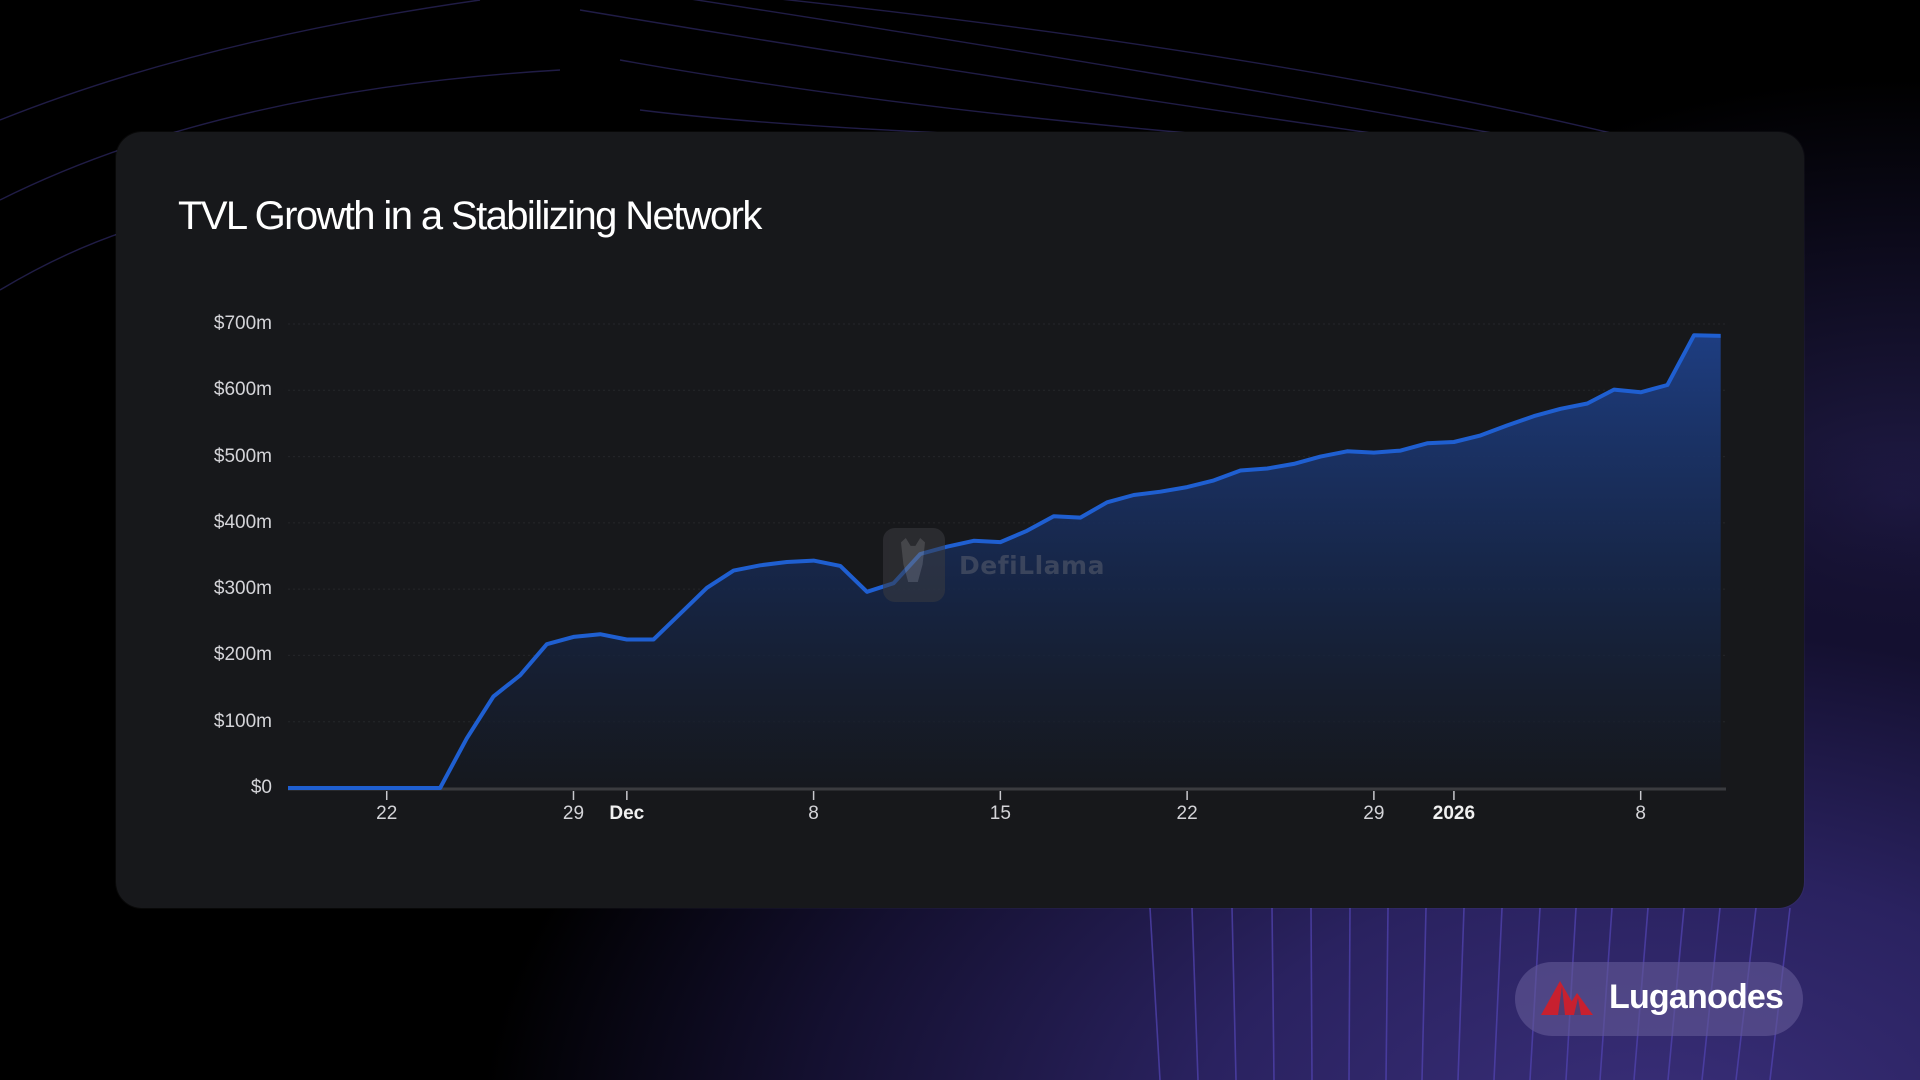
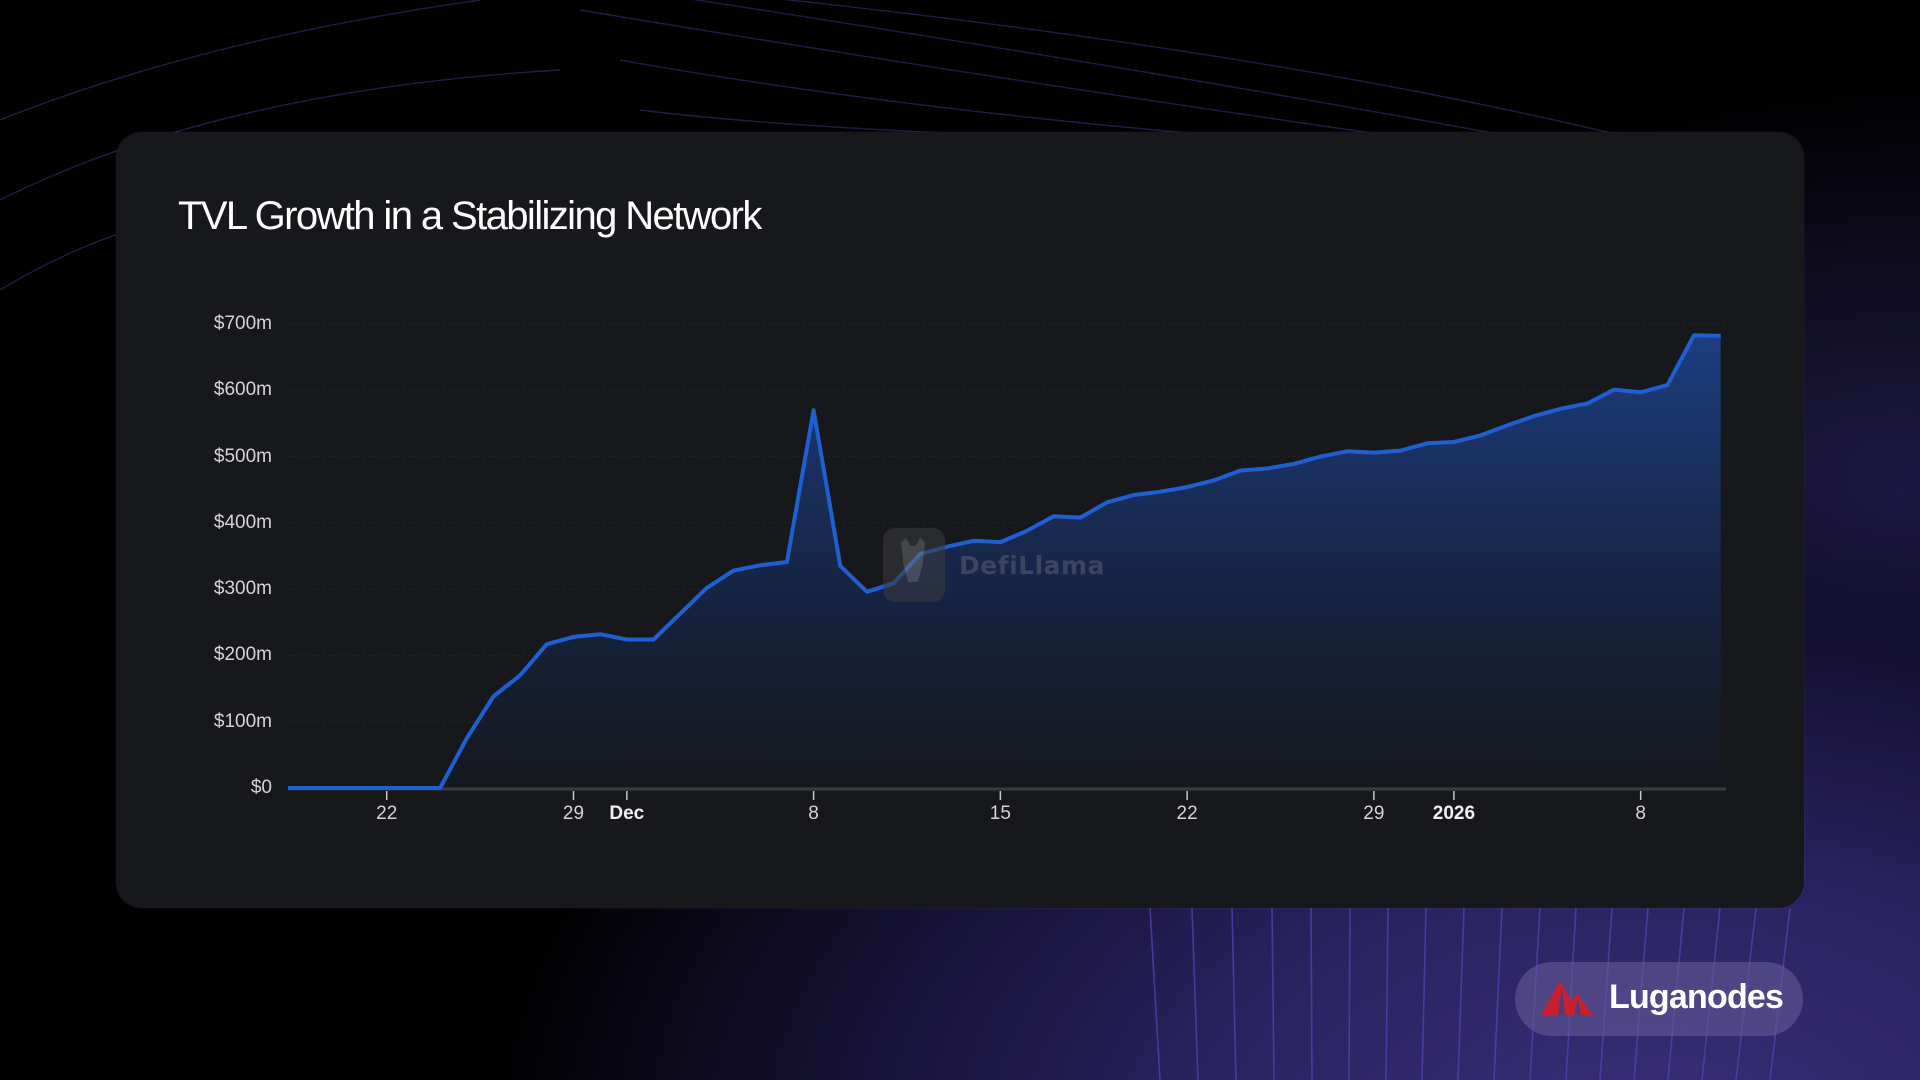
Dec 8: $340m -> $570m
